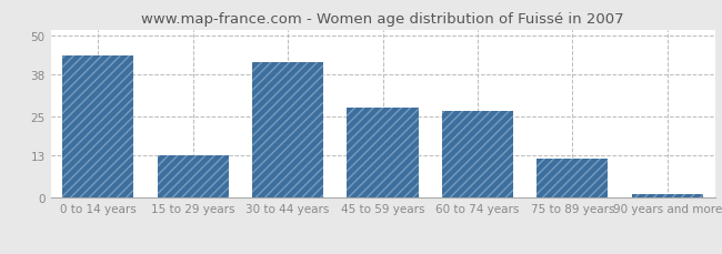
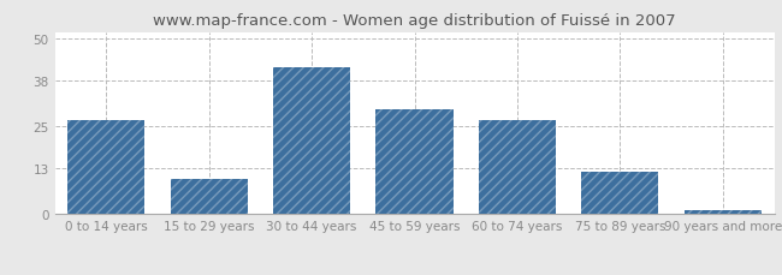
0 to 14 years: 44 -> 27
15 to 29 years: 13 -> 10
45 to 59 years: 28 -> 30
